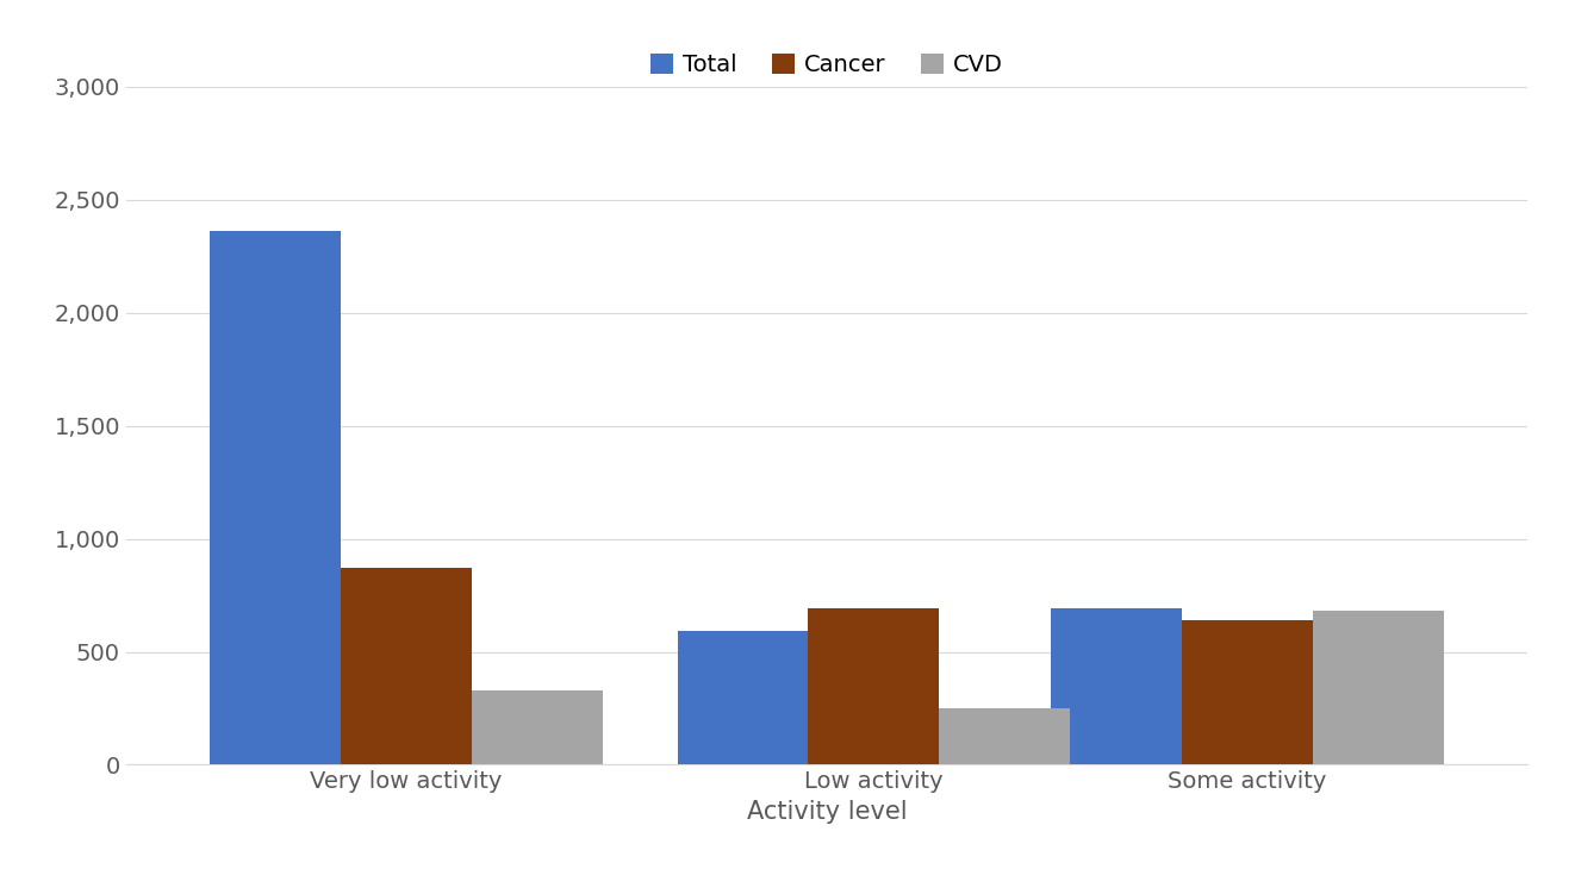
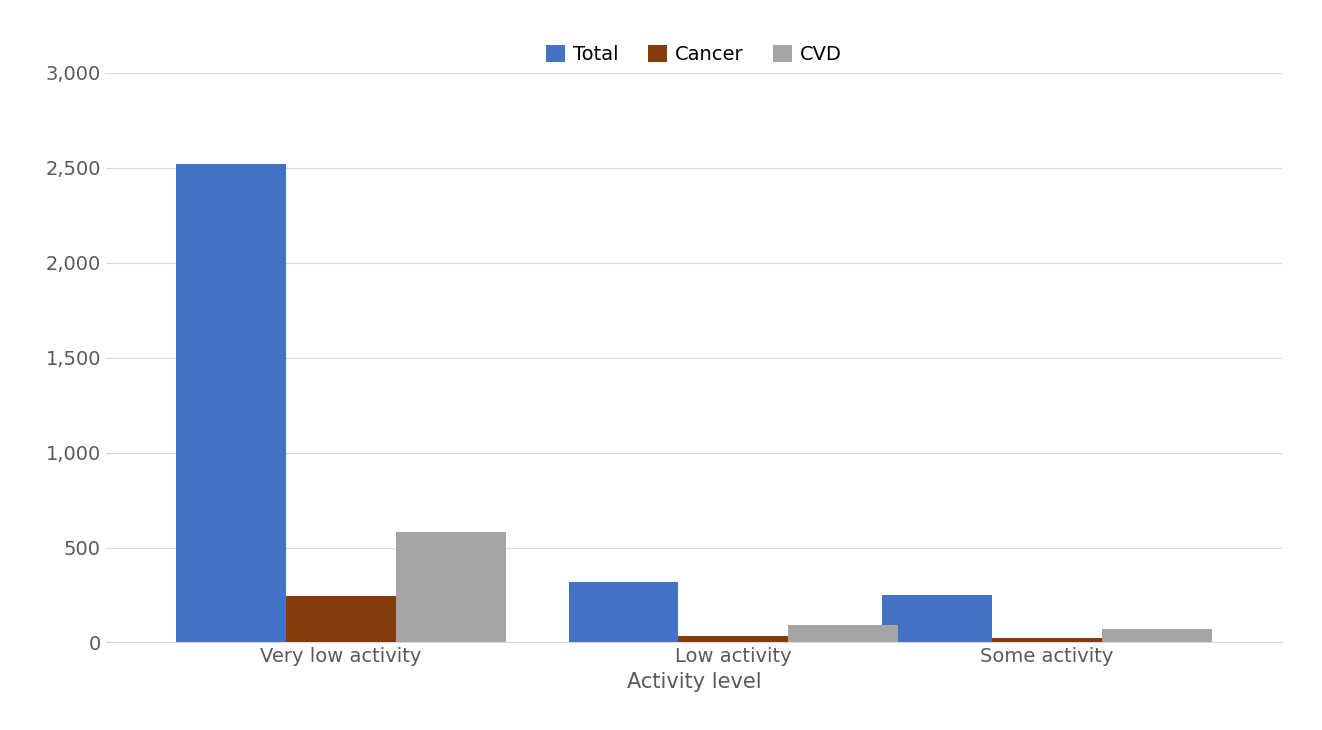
Total/Very low activity: 2,360 -> 2,520
Cancer/Very low activity: 870 -> 240
CVD/Very low activity: 330 -> 580
Total/Low activity: 590 -> 320
Cancer/Low activity: 690 -> 40
CVD/Low activity: 250 -> 90
Total/Some activity: 690 -> 250
Cancer/Some activity: 640 -> 20
CVD/Some activity: 680 -> 70
